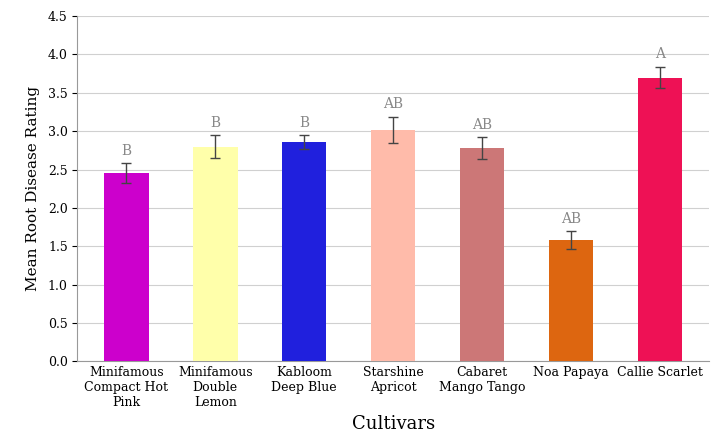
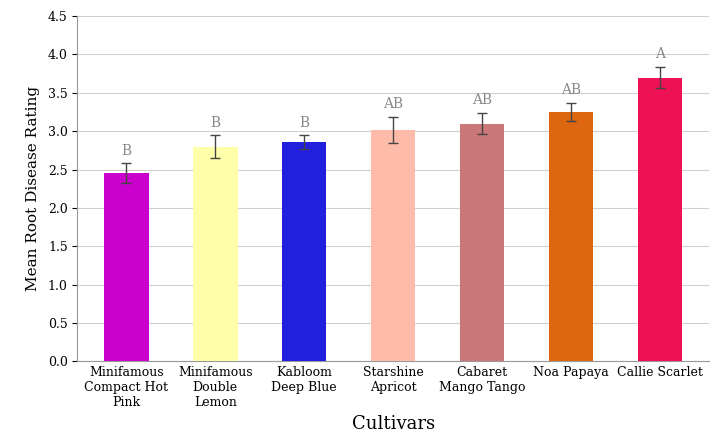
Cabaret Mango Tango: 2.78 -> 3.10
Noa Papaya: 1.58 -> 3.25
